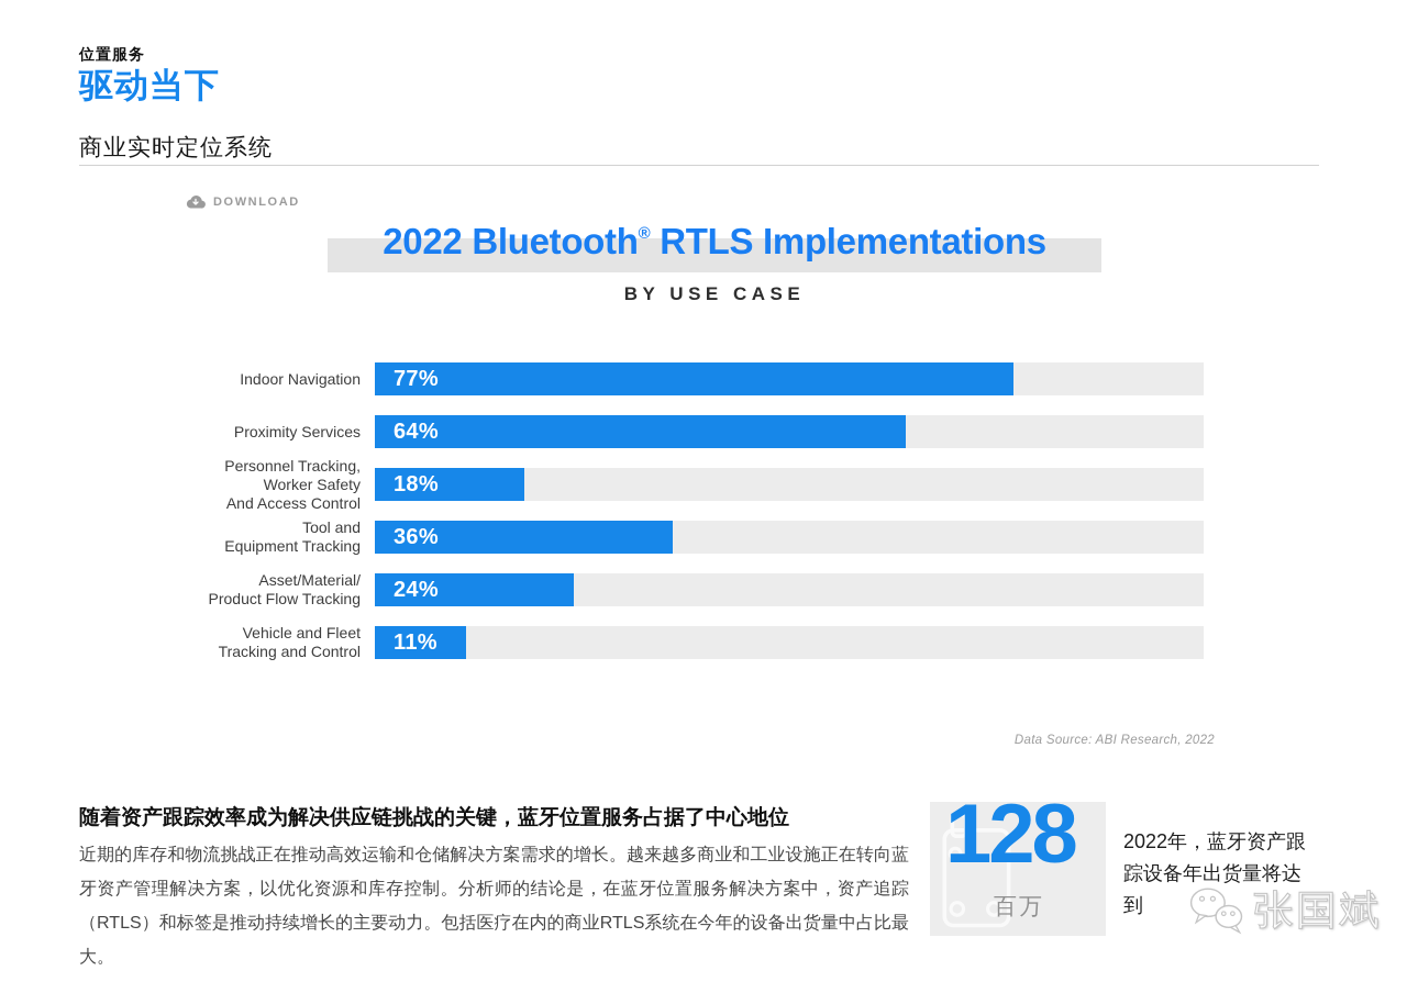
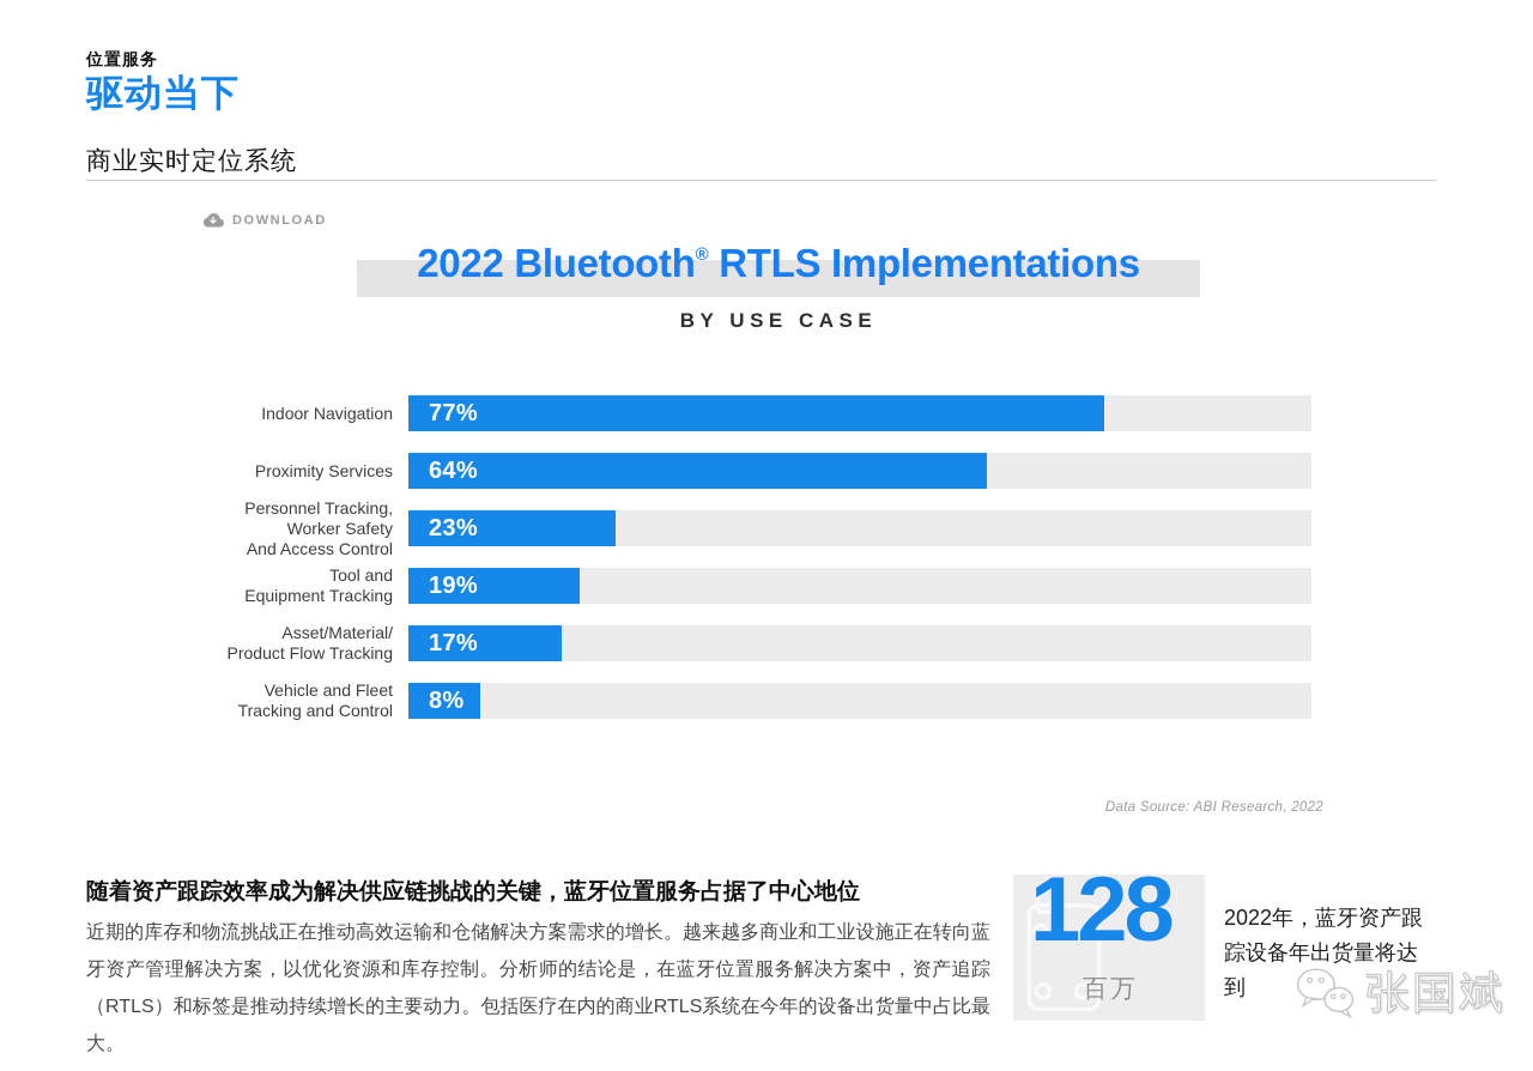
Personnel Tracking, Worker Safety And Access Control: 18% -> 23%
Tool and Equipment Tracking: 36% -> 19%
Asset/Material/ Product Flow Tracking: 24% -> 17%
Vehicle and Fleet Tracking and Control: 11% -> 8%
